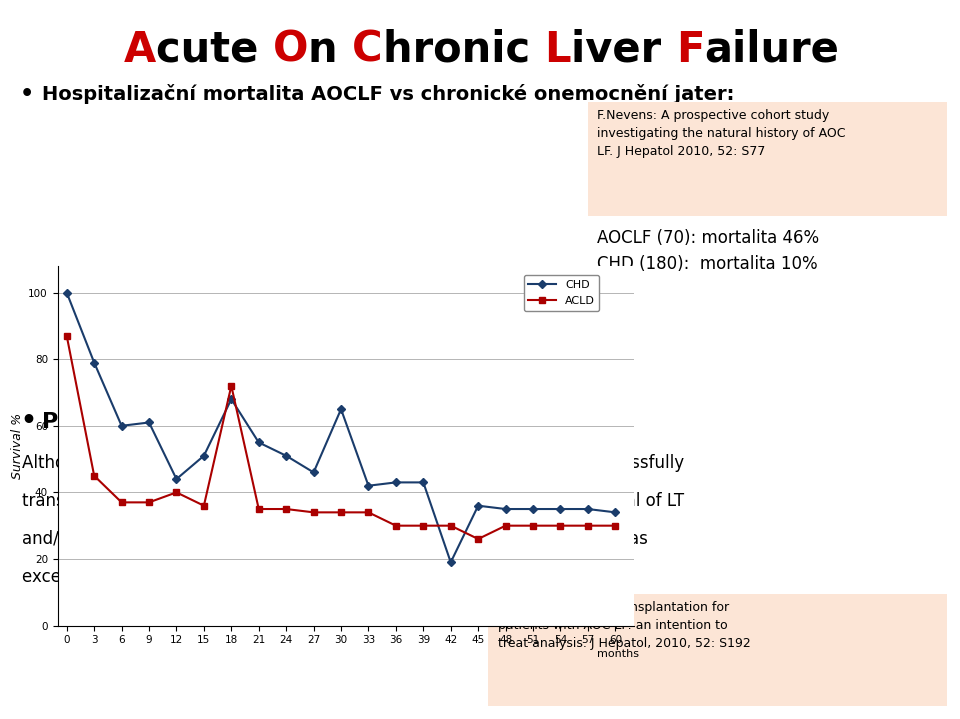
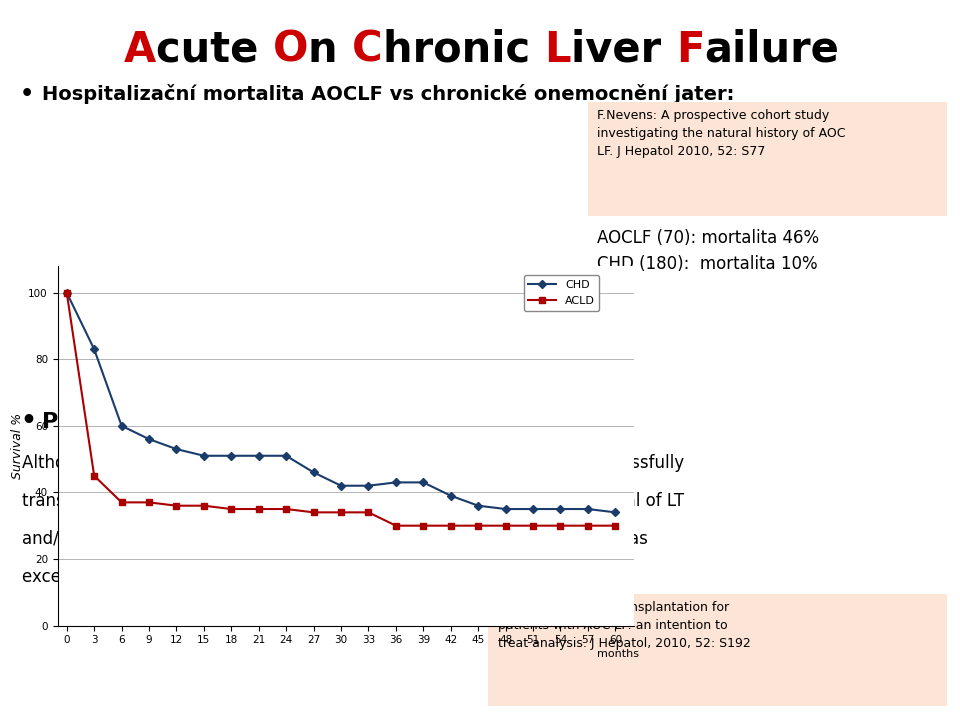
ACLD/0: 87 -> 100
CHD/3: 79 -> 83
CHD/9: 61 -> 56
CHD/12: 44 -> 53
ACLD/12: 40 -> 36
CHD/18: 68 -> 51
ACLD/18: 72 -> 35
CHD/21: 55 -> 51
CHD/30: 65 -> 42
CHD/42: 19 -> 39
ACLD/45: 26 -> 30
